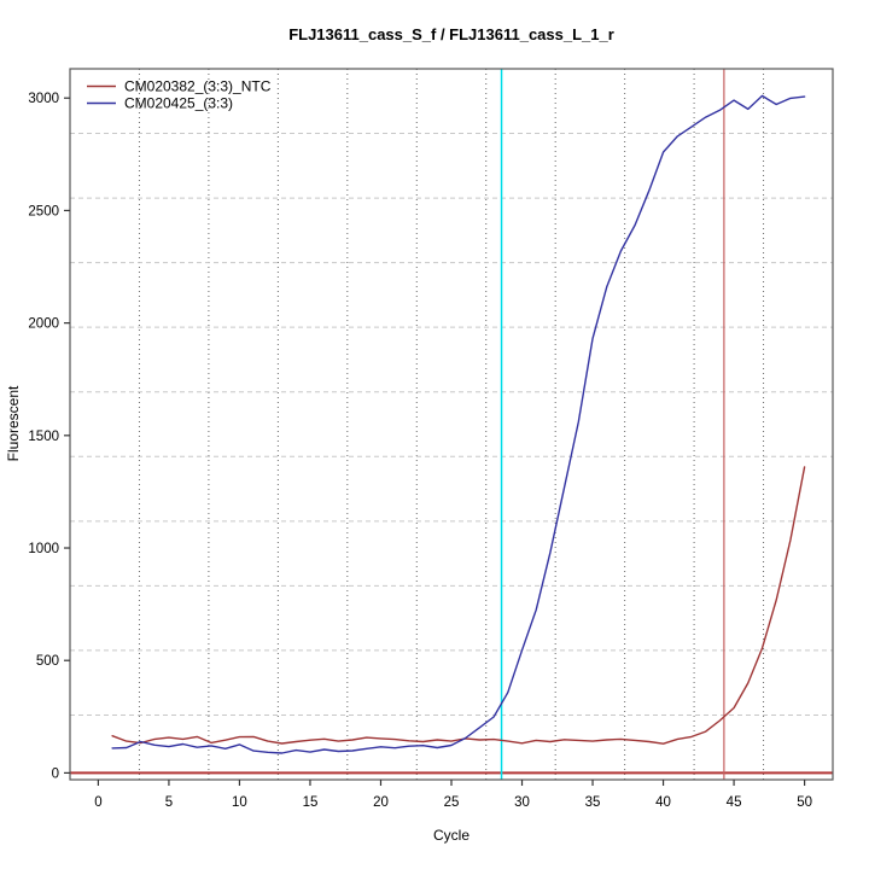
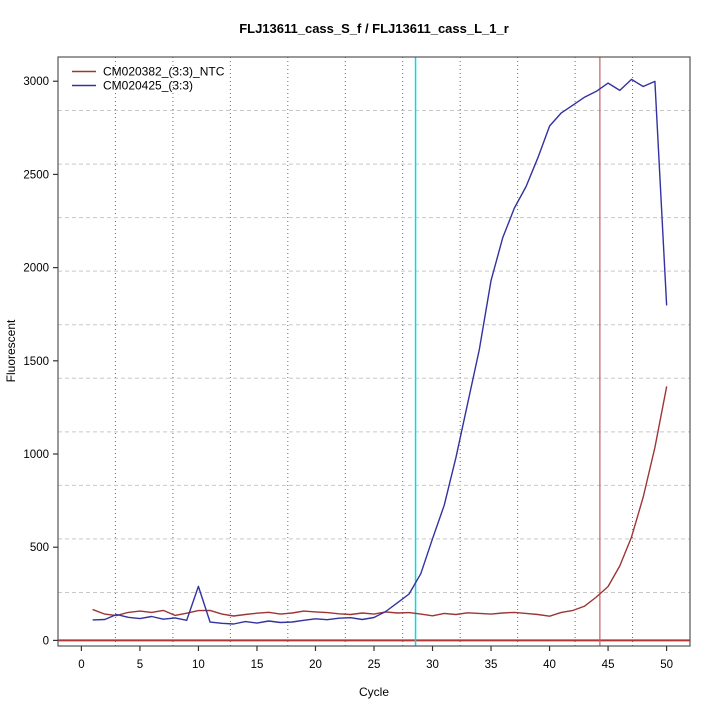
CM020425_(3:3)/10: 130 -> 290
CM020425_(3:3)/50: 3010 -> 1800
